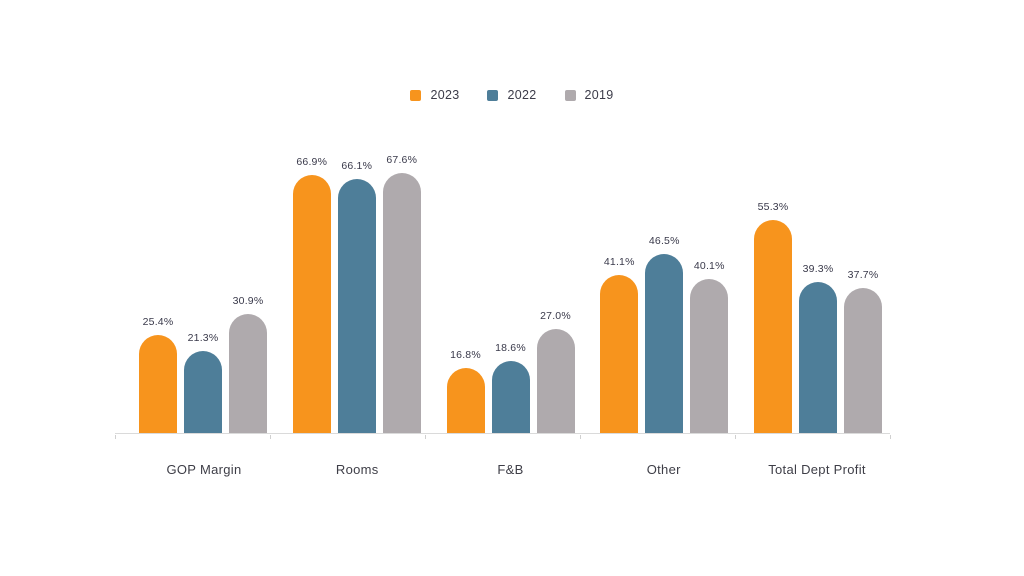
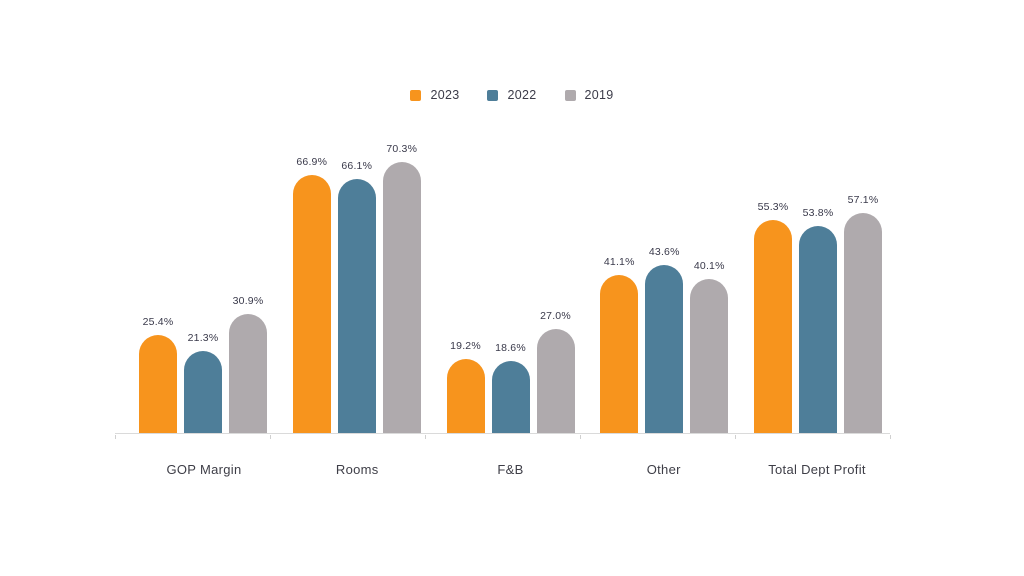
2019/Rooms: 67.6% -> 70.3%
2023/F&B: 16.8% -> 19.2%
2022/Other: 46.5% -> 43.6%
2022/Total Dept Profit: 39.3% -> 53.8%
2019/Total Dept Profit: 37.7% -> 57.1%
